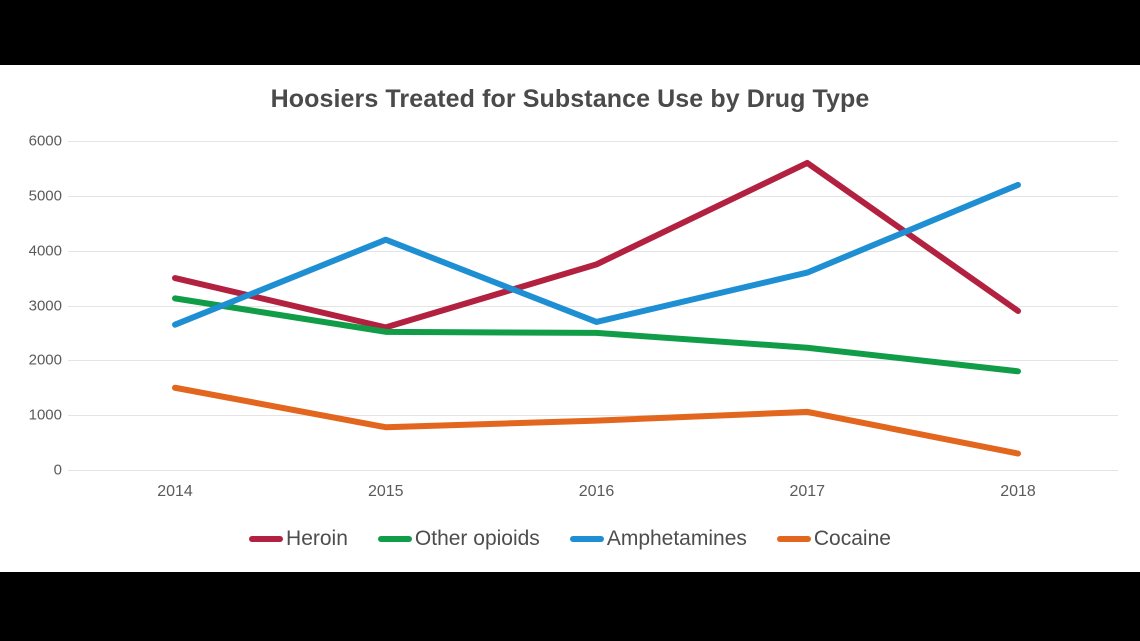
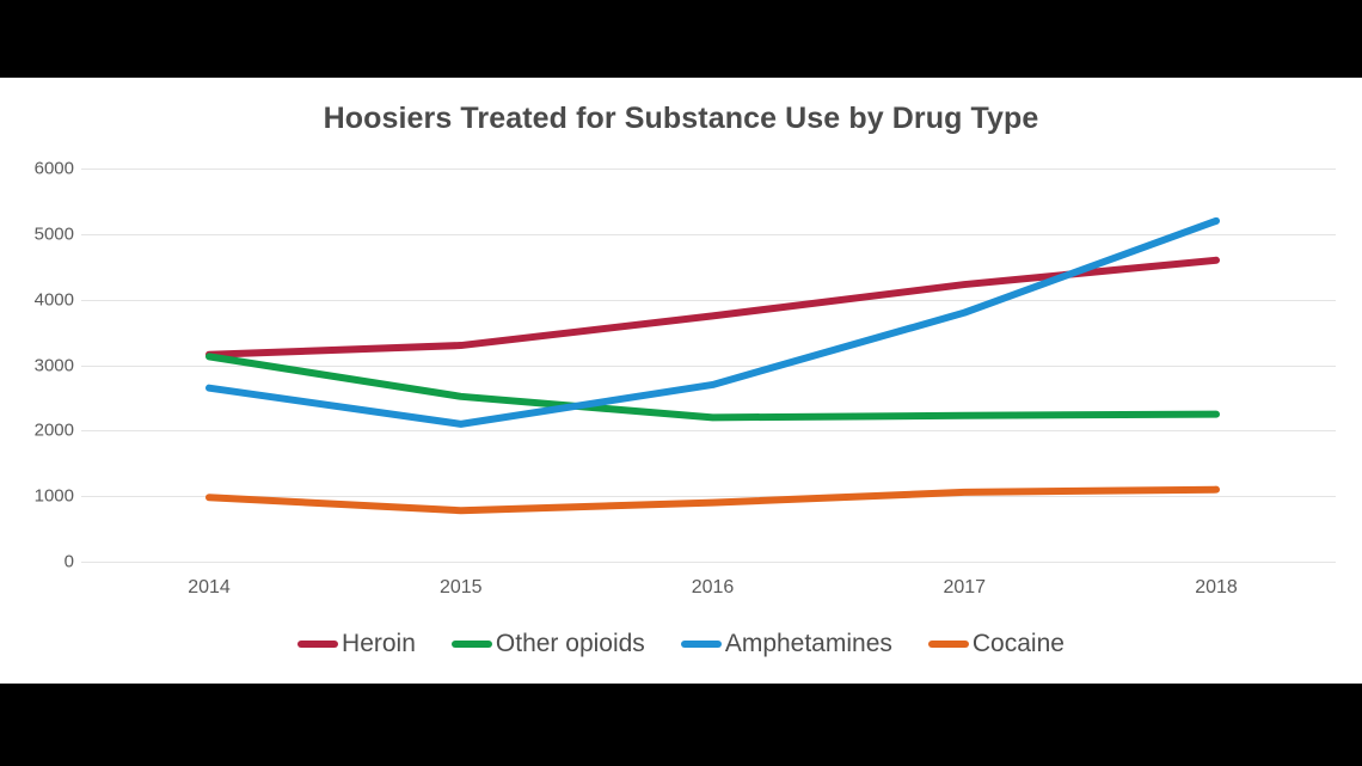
Heroin/2014: 3500 -> 3200
Cocaine/2014: 1500 -> 1000
Heroin/2015: 2600 -> 3300
Amphetamines/2015: 4200 -> 2100
Other opioids/2016: 2500 -> 2200
Heroin/2017: 5600 -> 4200
Amphetamines/2017: 3600 -> 3800
Heroin/2018: 2900 -> 4600
Other opioids/2018: 1800 -> 2200
Cocaine/2018: 300 -> 1100
